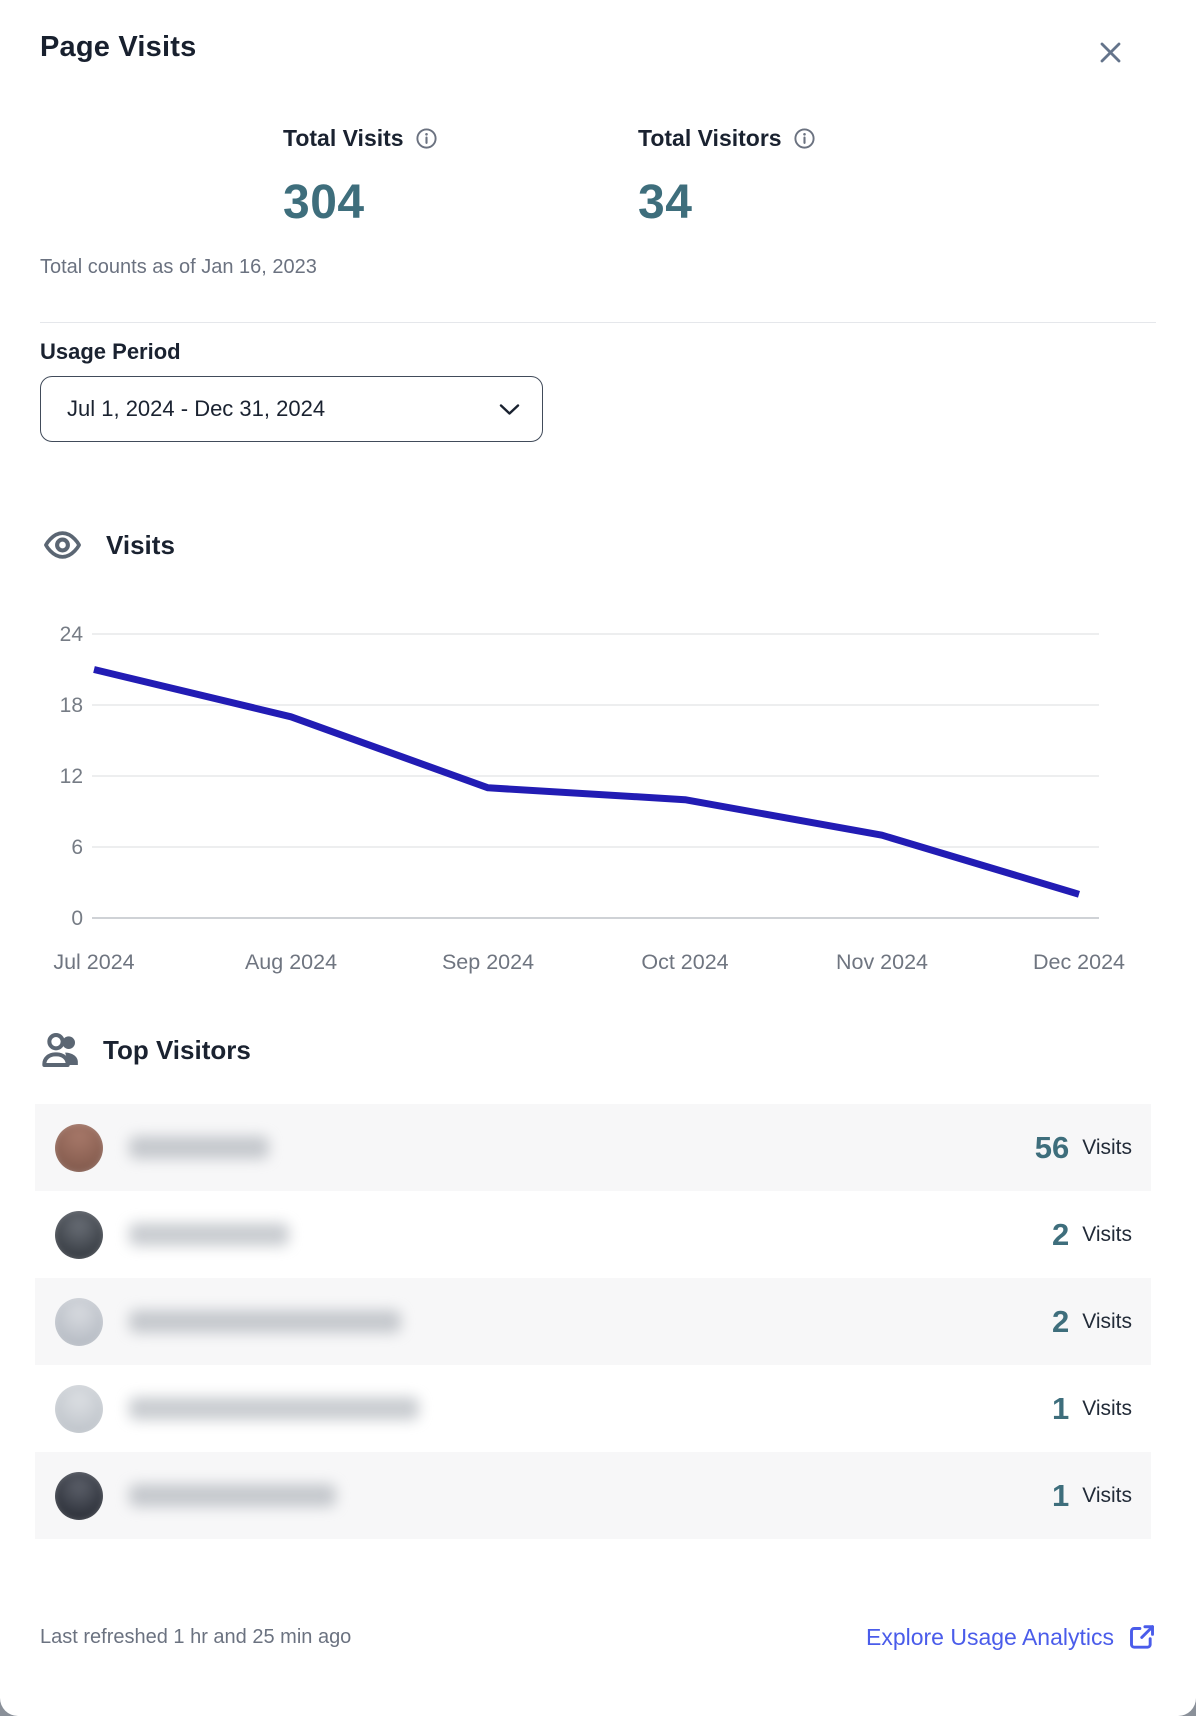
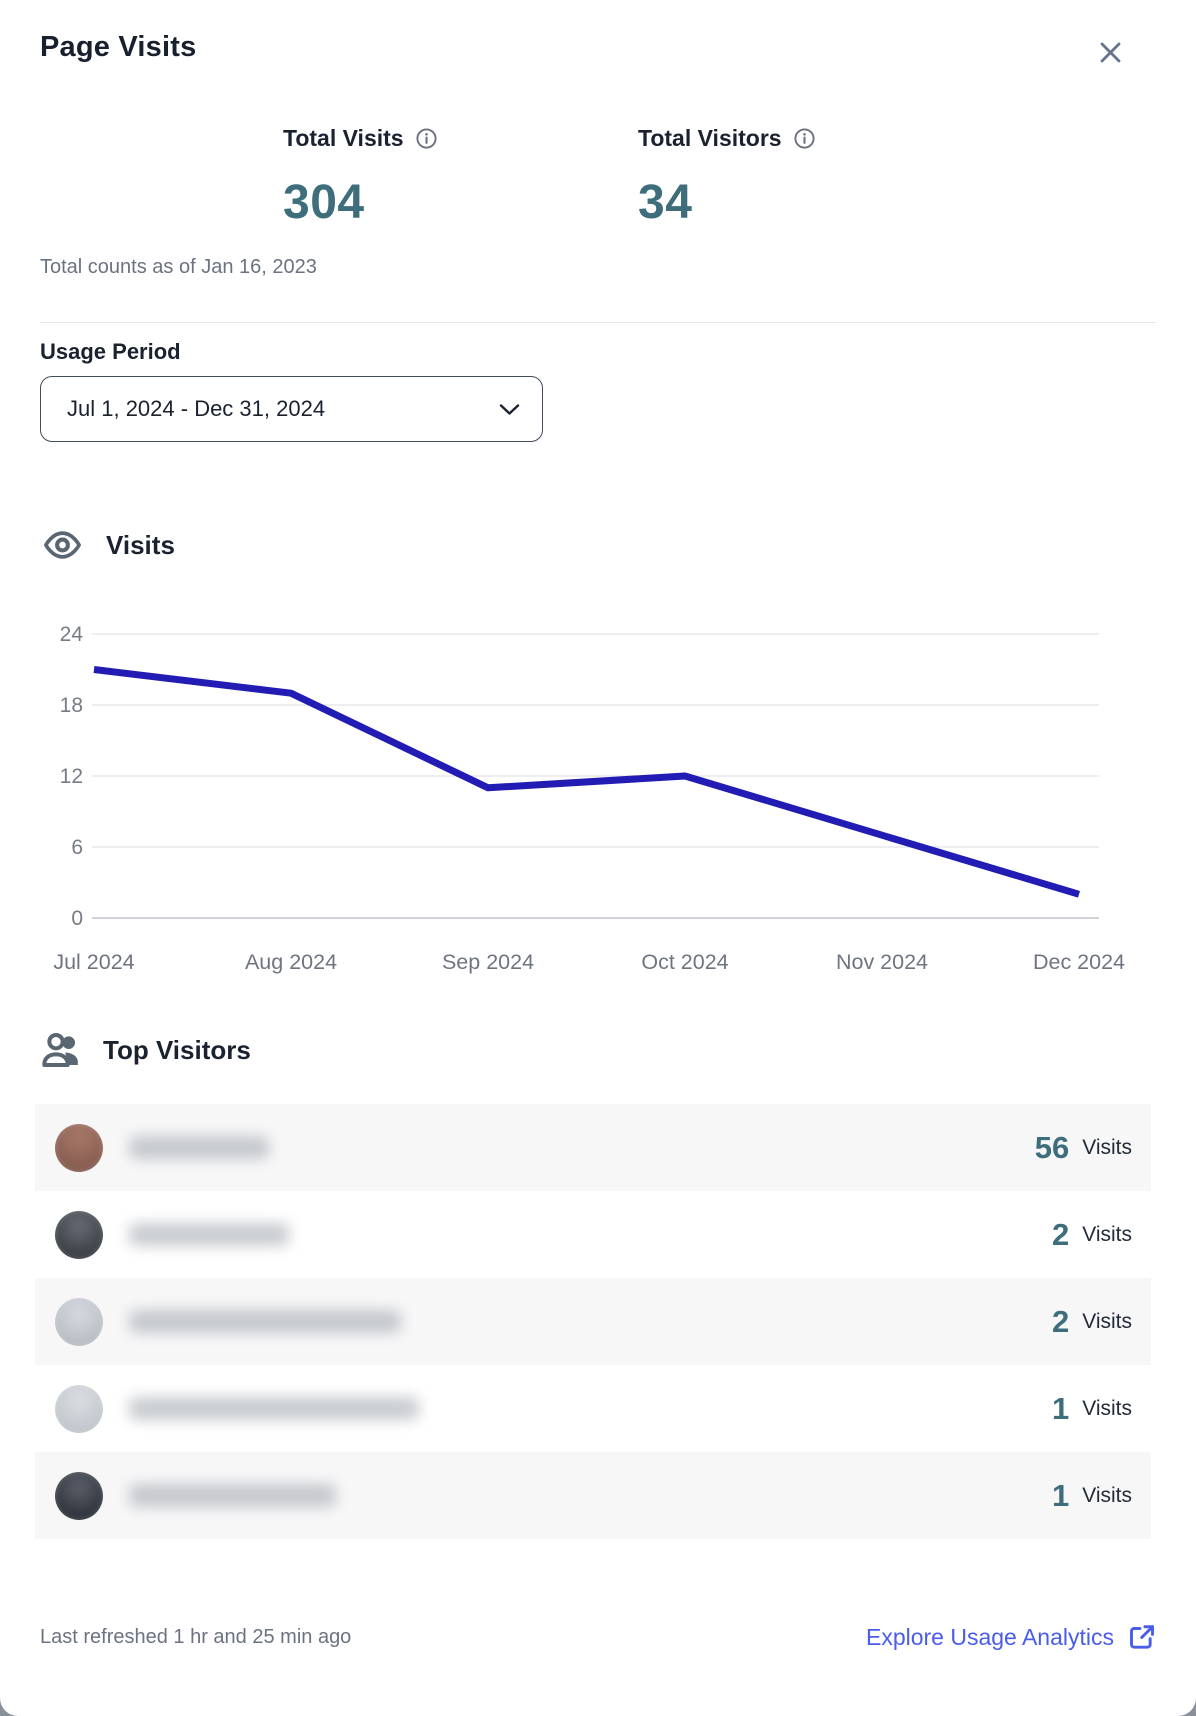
Aug 2024: 17 -> 19
Oct 2024: 10 -> 12
